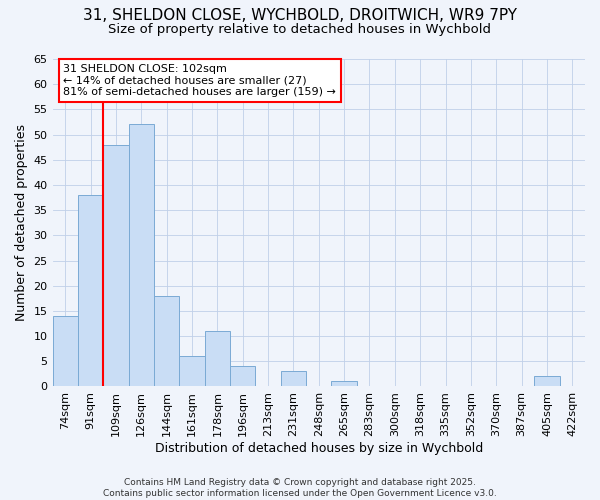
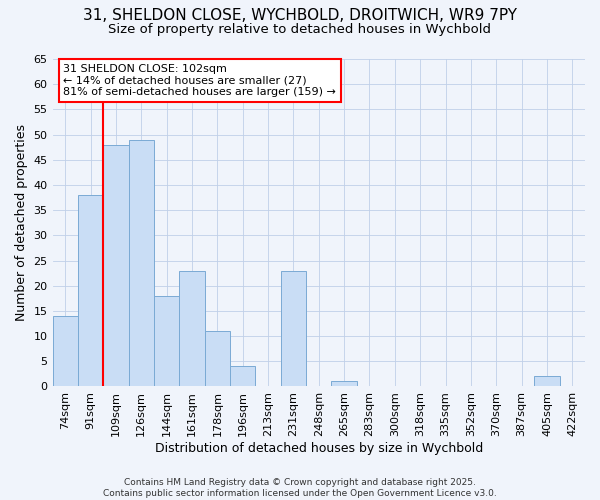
126sqm: 52 -> 49
161sqm: 6 -> 23
231sqm: 3 -> 23
